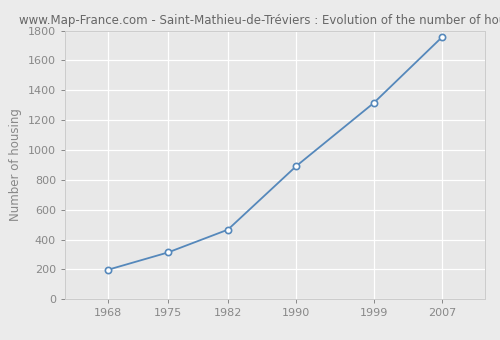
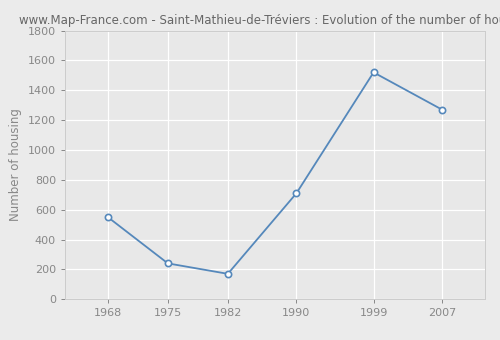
1968: 200 -> 550
1975: 310 -> 240
1982: 470 -> 170
1990: 890 -> 710
1999: 1310 -> 1520
2007: 1760 -> 1270
